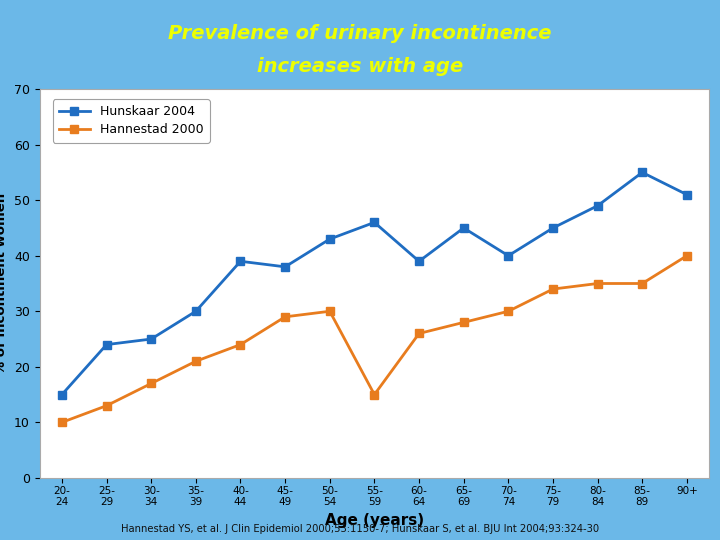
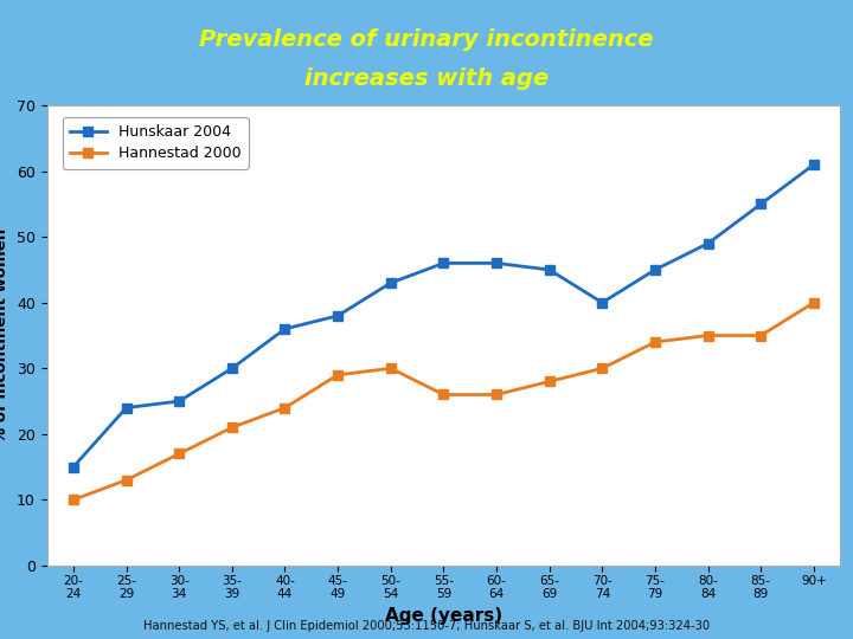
Hunskaar 2004/40- 44: 39 -> 36
Hannestad 2000/55- 59: 15 -> 26
Hunskaar 2004/60- 64: 39 -> 46
Hunskaar 2004/90+: 51 -> 61
